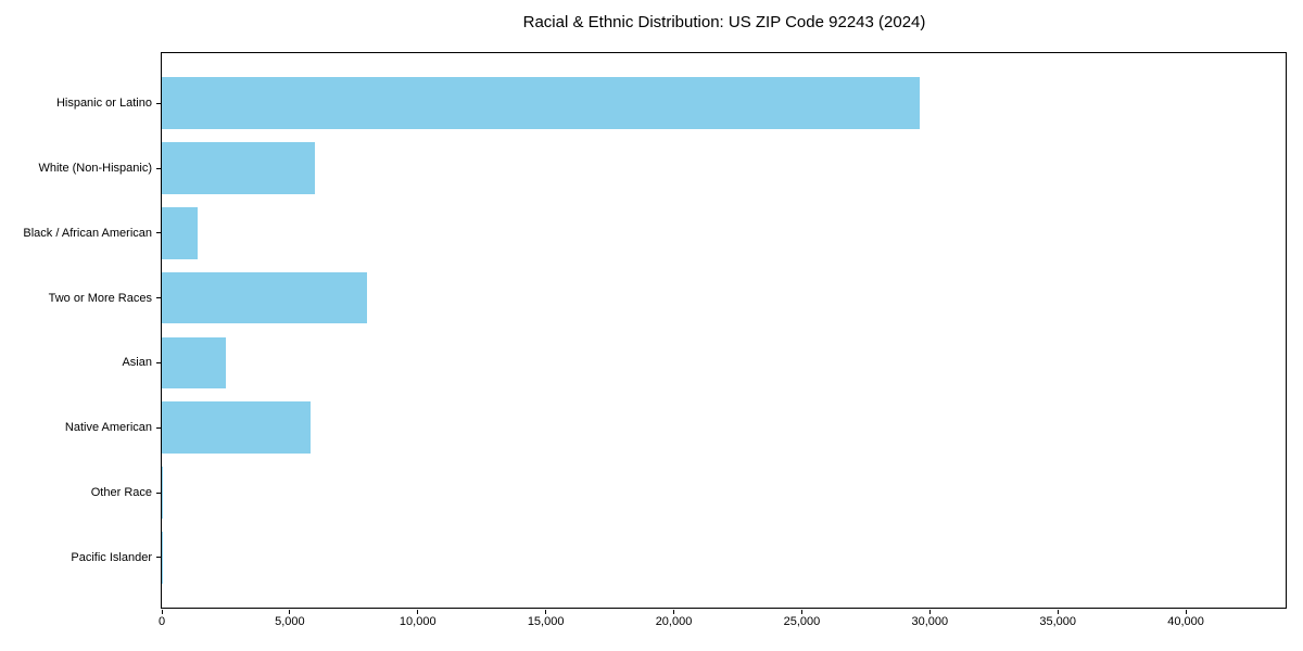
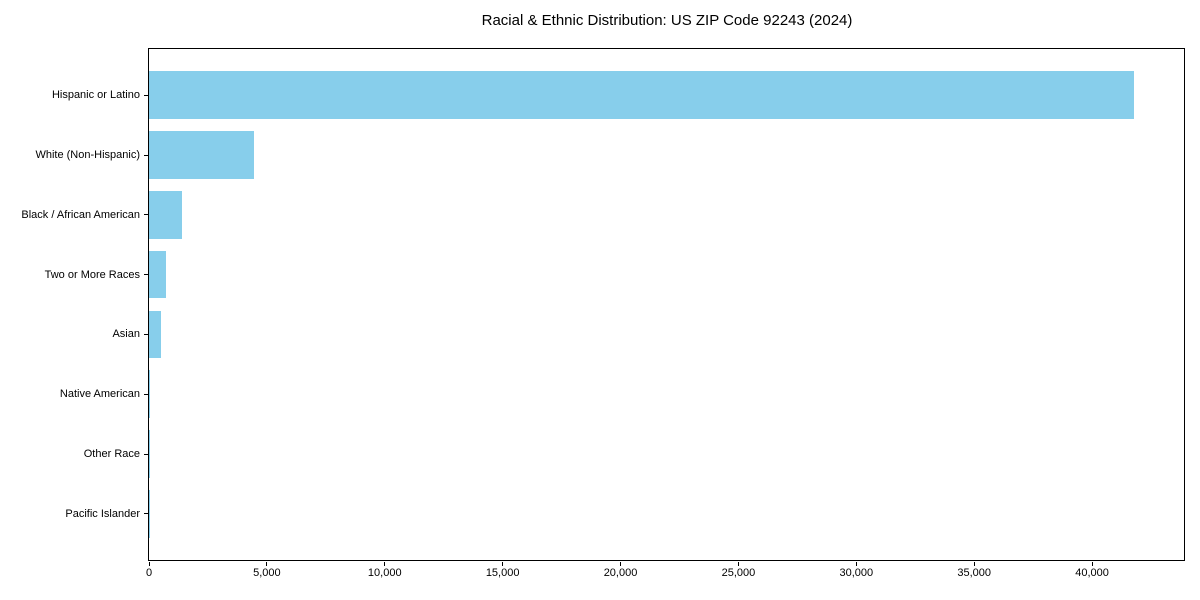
Hispanic or Latino: 29600 -> 41800
White (Non-Hispanic): 6000 -> 4400
Two or More Races: 8000 -> 700
Asian: 2500 -> 500
Native American: 5800 -> 100
